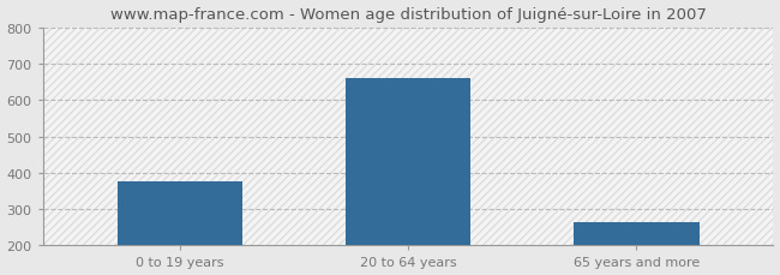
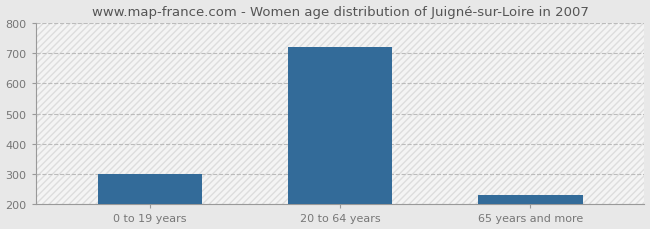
0 to 19 years: 375 -> 300
20 to 64 years: 660 -> 720
65 years and more: 265 -> 232
